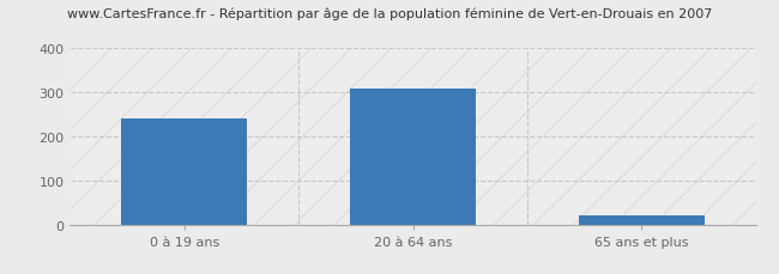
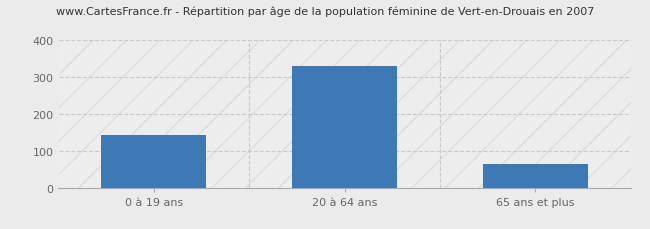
0 à 19 ans: 240 -> 143
20 à 64 ans: 310 -> 330
65 ans et plus: 20 -> 65
